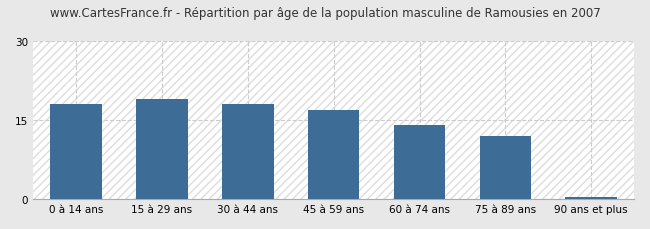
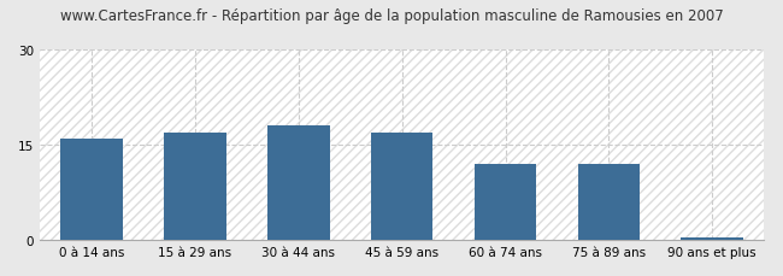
0 à 14 ans: 18.0 -> 16.0
15 à 29 ans: 19.0 -> 17.0
60 à 74 ans: 14.0 -> 12.0
